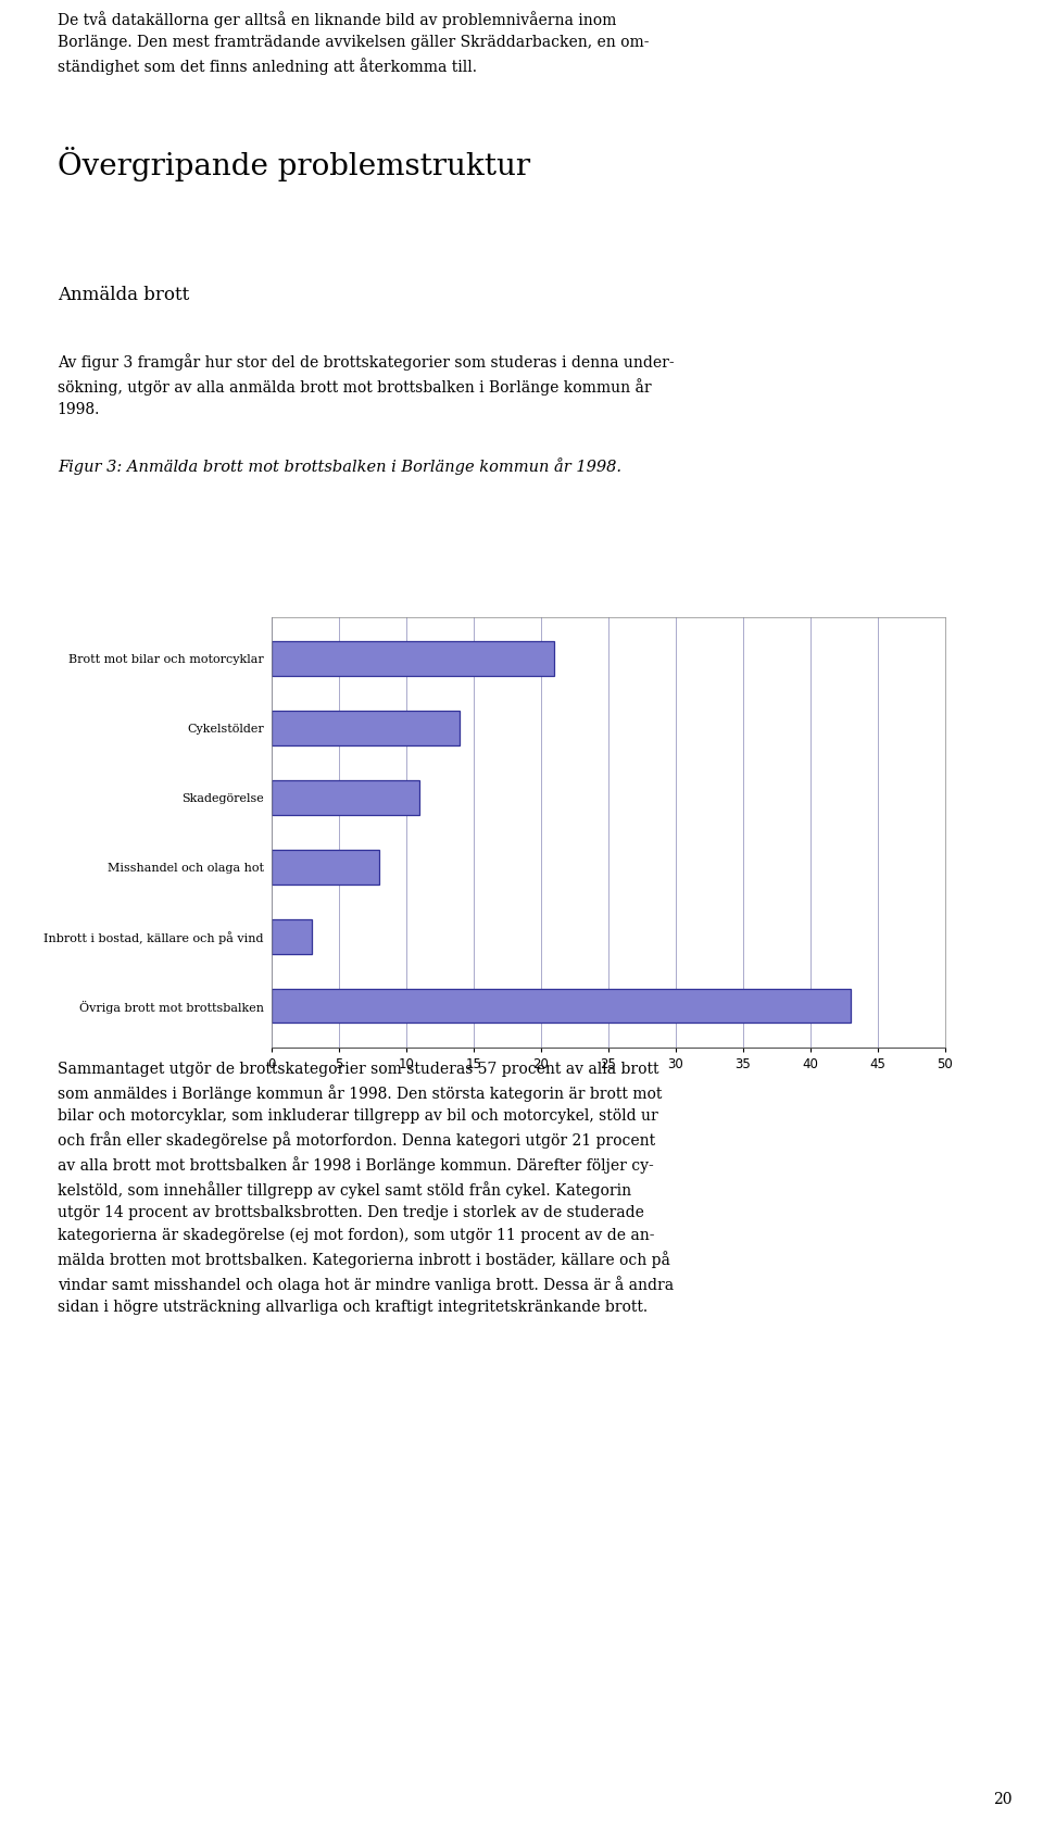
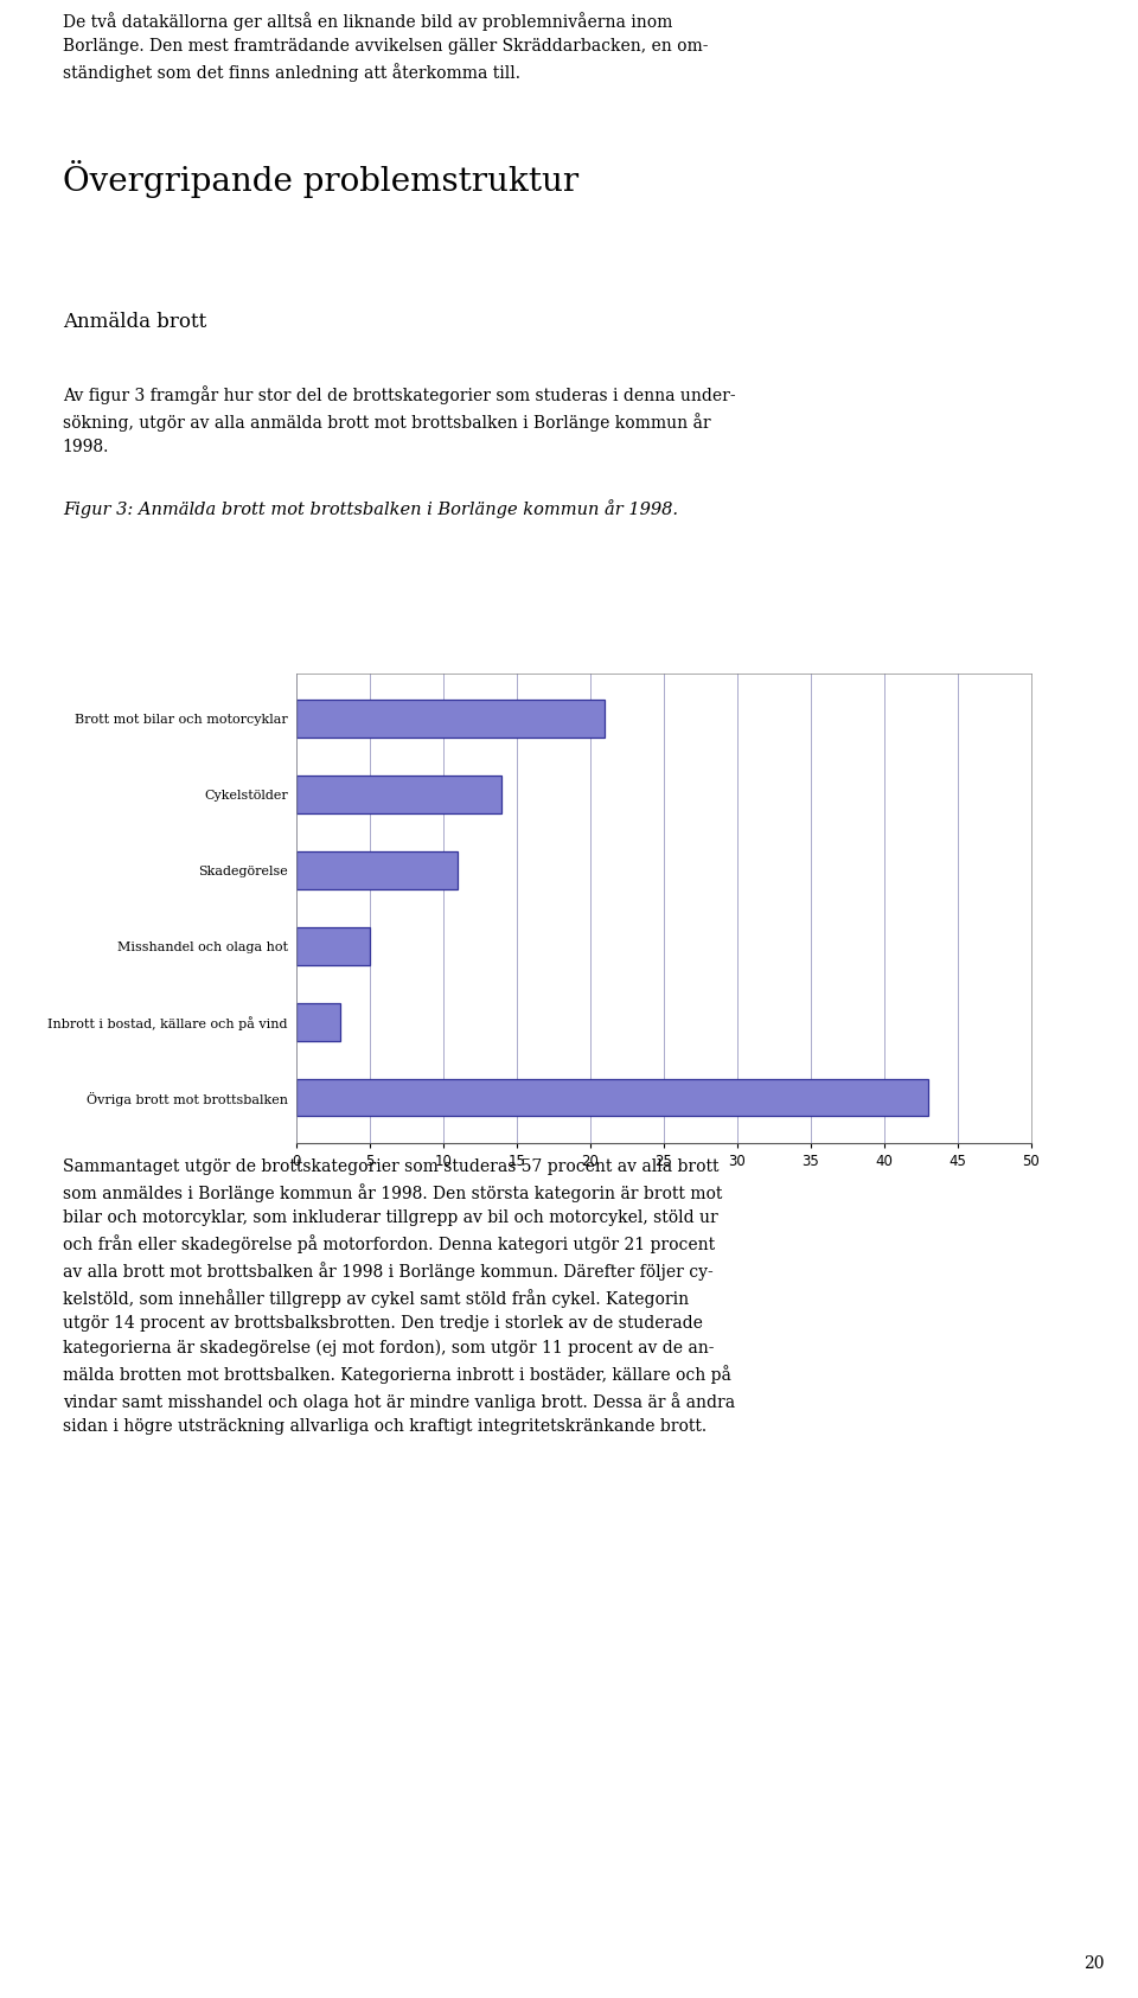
Misshandel och olaga hot: 8 -> 5
